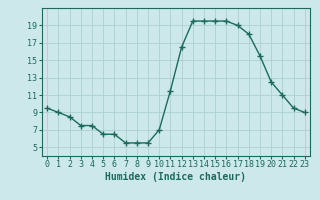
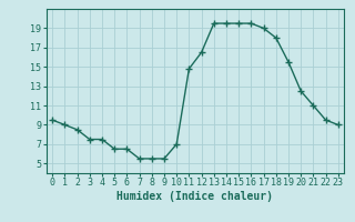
11: 11.5 -> 14.8
